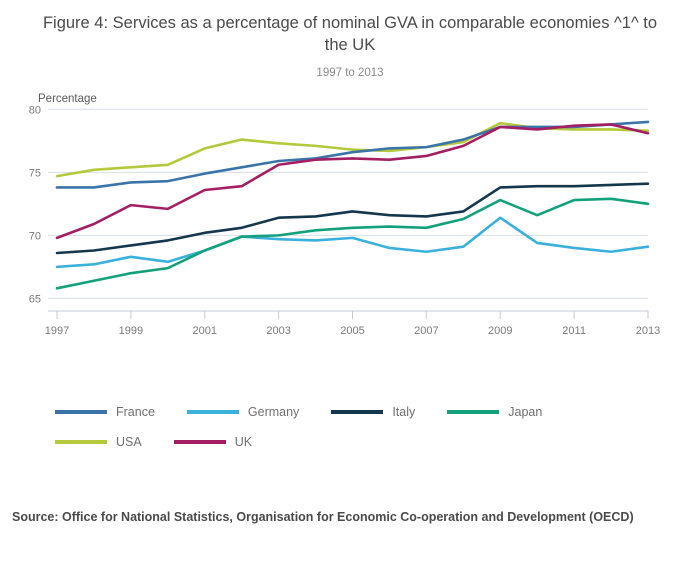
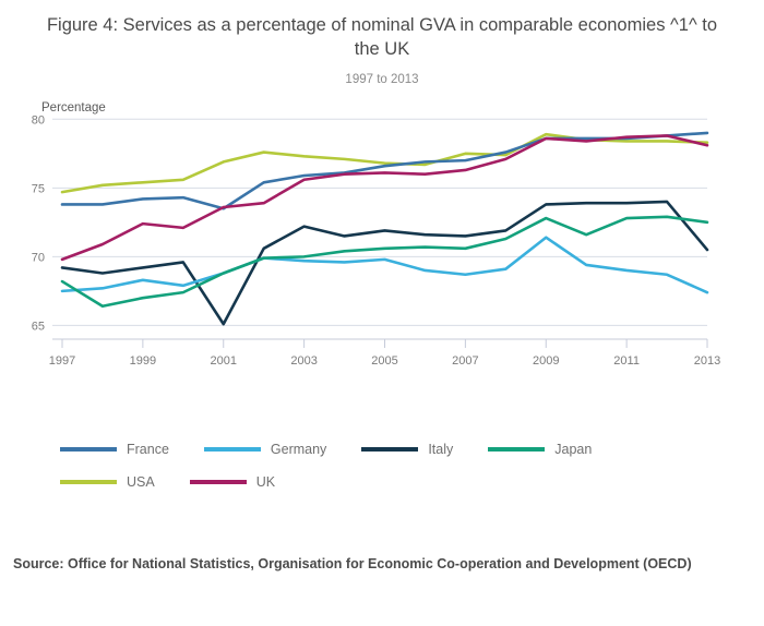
Italy/1997: 68.6 -> 69.2
Japan/1997: 65.8 -> 68.2
France/2001: 74.9 -> 73.5
Italy/2001: 70.2 -> 65.1
Italy/2003: 71.4 -> 72.2
USA/2007: 77.0 -> 77.5
Germany/2013: 69.1 -> 67.4
Italy/2013: 74.1 -> 70.5
